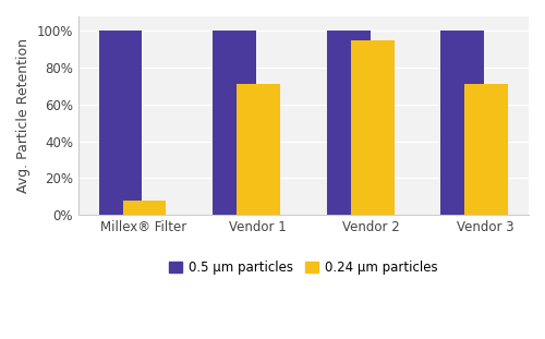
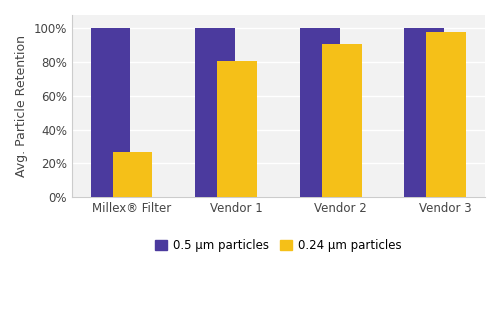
0.24 μm particles/Millex® Filter: 8% -> 27%
0.24 μm particles/Vendor 1: 71% -> 81%
0.24 μm particles/Vendor 2: 95% -> 91%
0.24 μm particles/Vendor 3: 71% -> 98%
